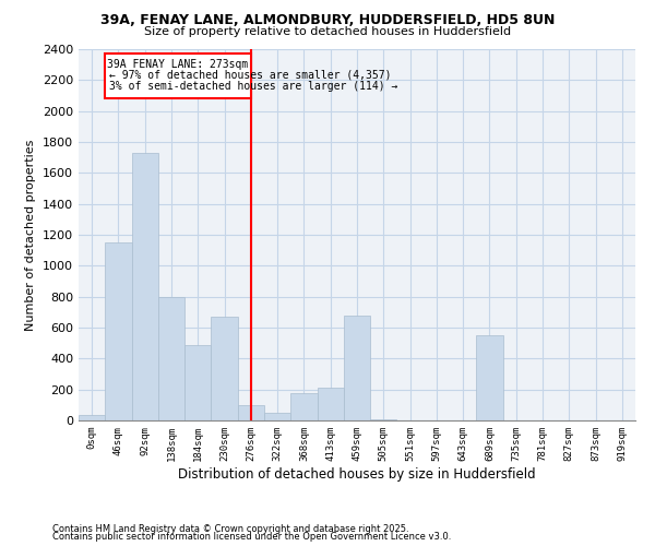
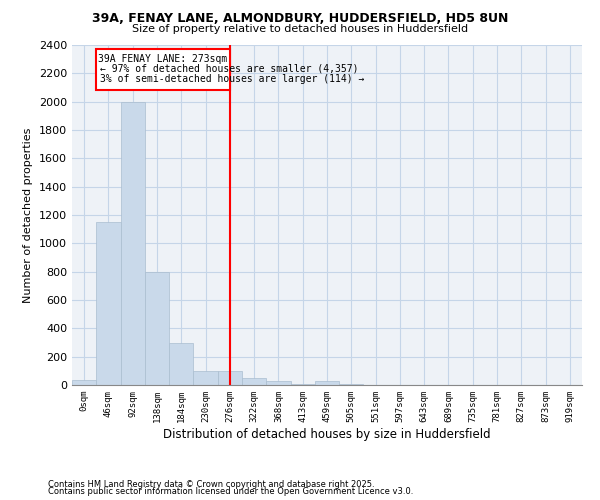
92sqm: 1730 -> 2000
184sqm: 490 -> 300
230sqm: 670 -> 100
368sqm: 180 -> 30
413sqm: 210 -> 10
459sqm: 680 -> 30
689sqm: 550 -> 0
